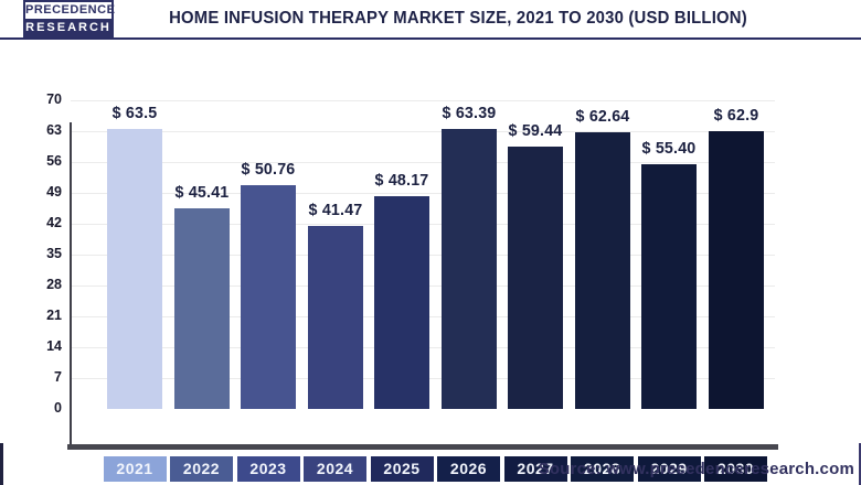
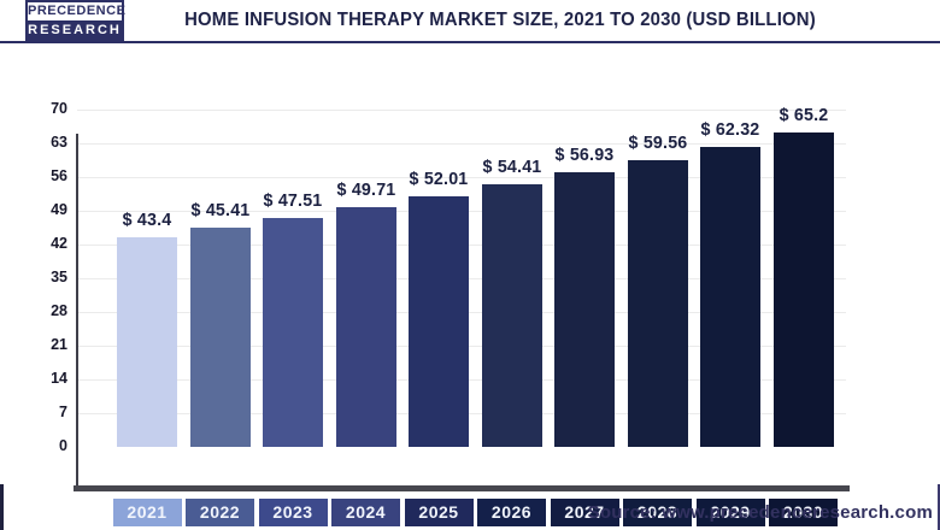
2021: 63.5 -> 43.4
2023: 50.76 -> 47.51
2024: 41.47 -> 49.71
2025: 48.17 -> 52.01
2026: 63.39 -> 54.41
2027: 59.44 -> 56.93
2028: 62.64 -> 59.56
2029: 55.40 -> 62.32
2030: 62.9 -> 65.2
